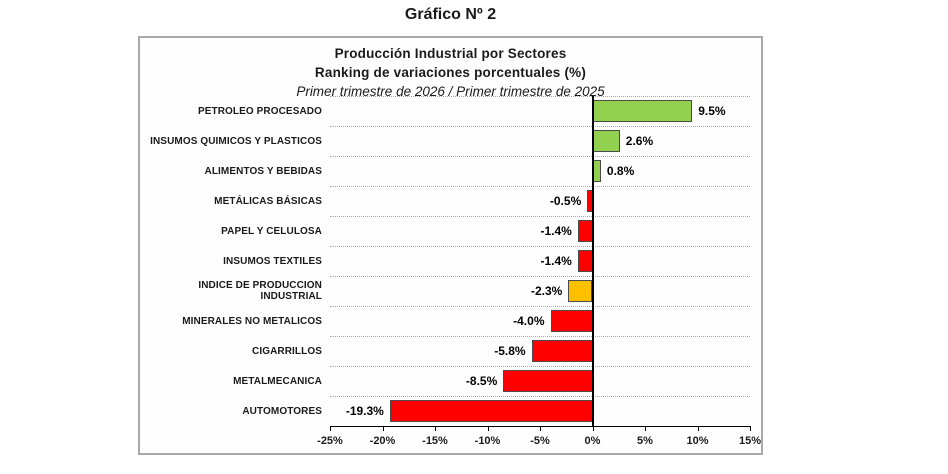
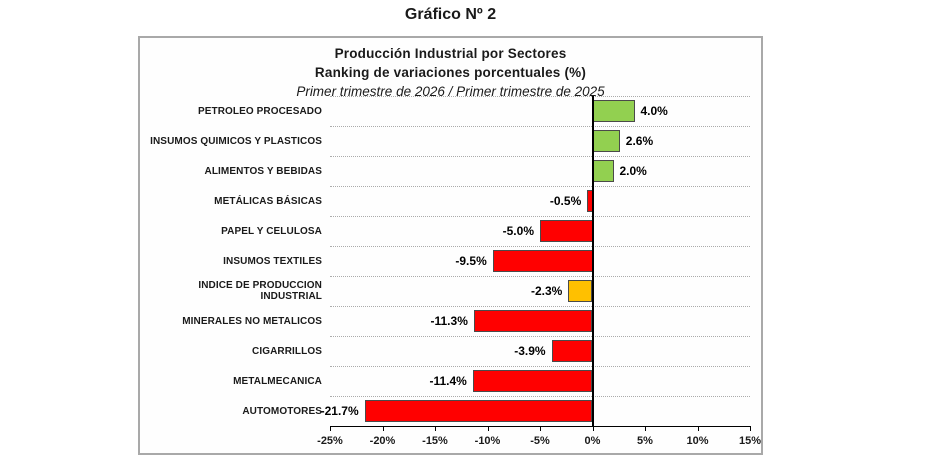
PETROLEO PROCESADO: 9.5% -> 4.0%
ALIMENTOS Y BEBIDAS: 0.8% -> 2.0%
PAPEL Y CELULOSA: -1.4% -> -5.0%
INSUMOS TEXTILES: -1.4% -> -9.5%
MINERALES NO METALICOS: -4.0% -> -11.3%
CIGARRILLOS: -5.8% -> -3.9%
METALMECANICA: -8.5% -> -11.4%
AUTOMOTORES: -19.3% -> -21.7%
